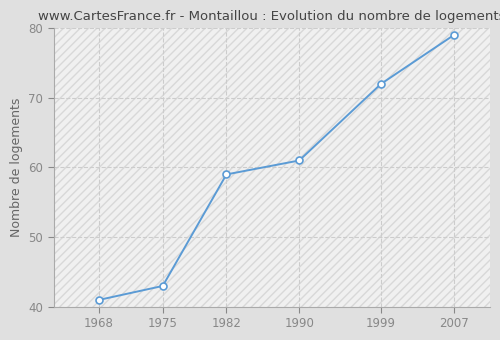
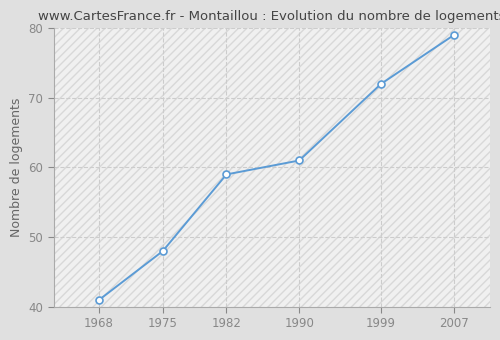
1975: 43 -> 48
